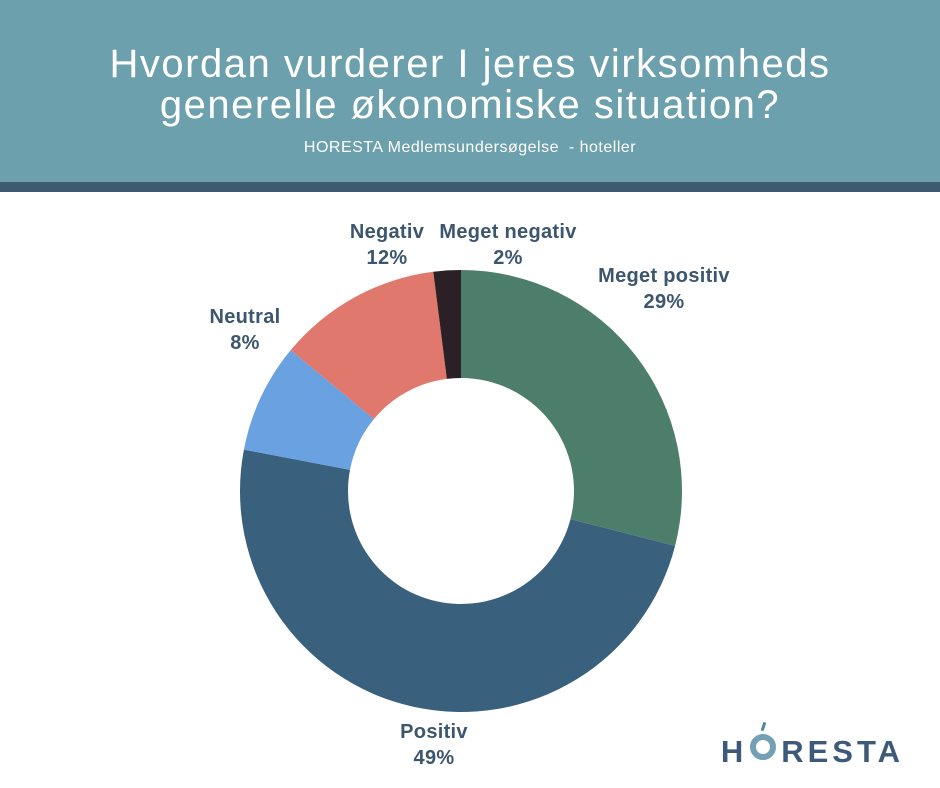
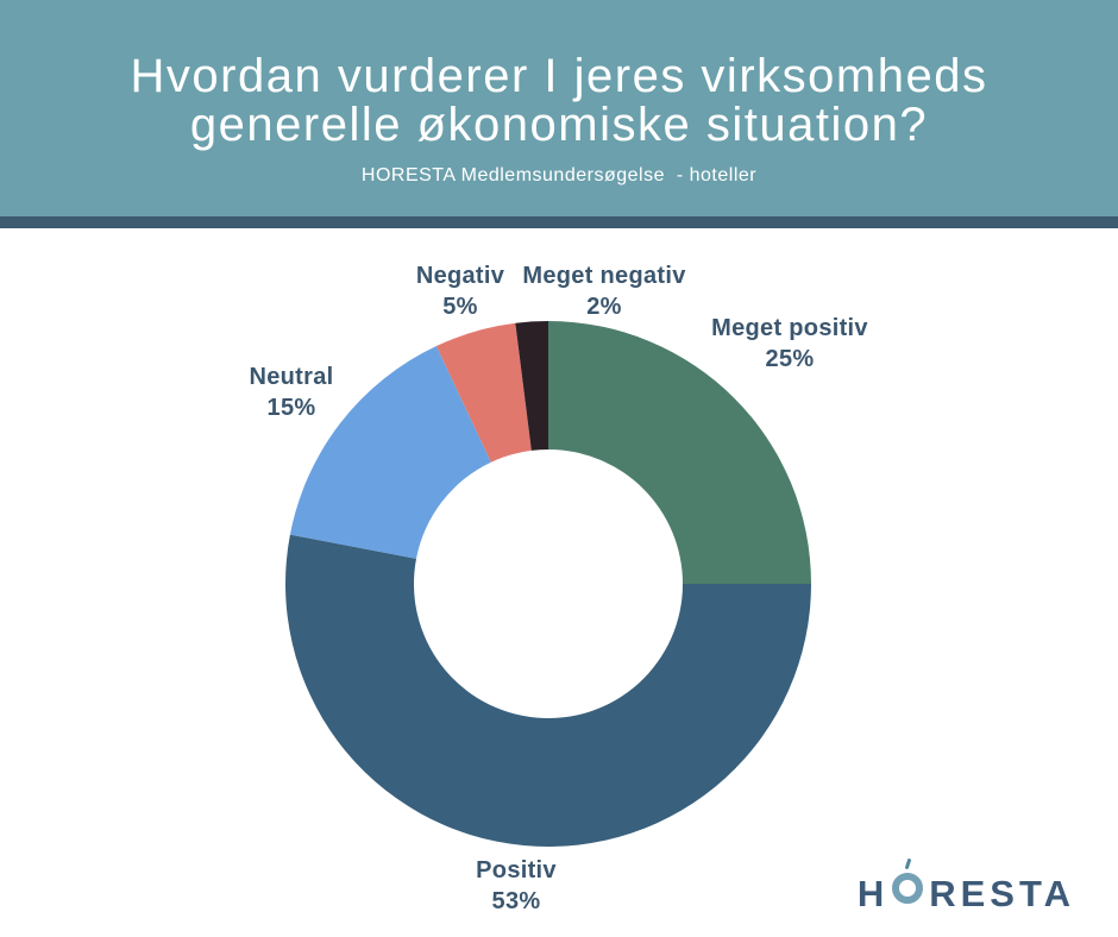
Meget positiv: 29% -> 25%
Positiv: 49% -> 53%
Neutral: 8% -> 15%
Negativ: 12% -> 5%
